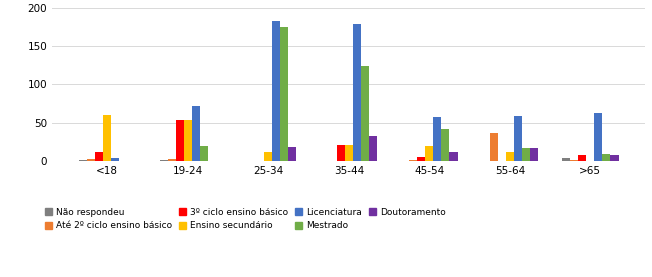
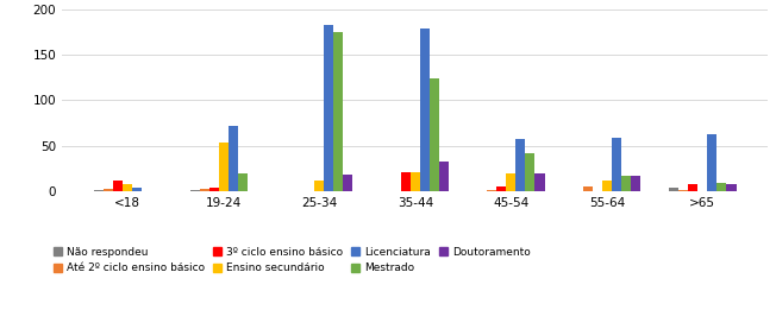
Ensino secundário/<18: 60 -> 7
3º ciclo ensino básico/19-24: 54 -> 3
Doutoramento/45-54: 12 -> 19
Até 2º ciclo ensino básico/55-64: 36 -> 5
